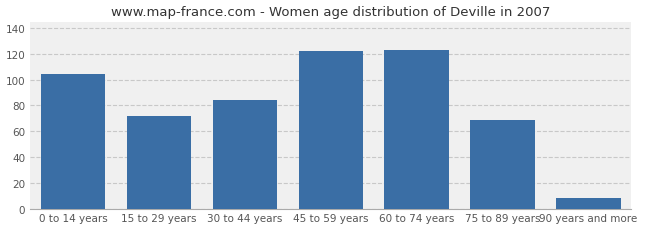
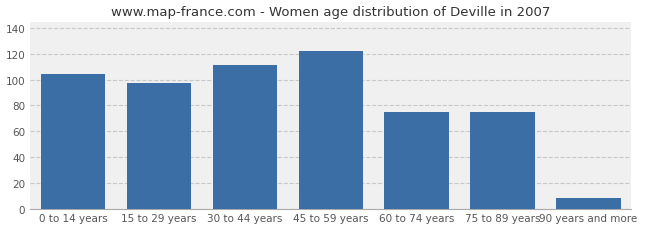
15 to 29 years: 72 -> 97
30 to 44 years: 84 -> 111
60 to 74 years: 123 -> 75
75 to 89 years: 69 -> 75
